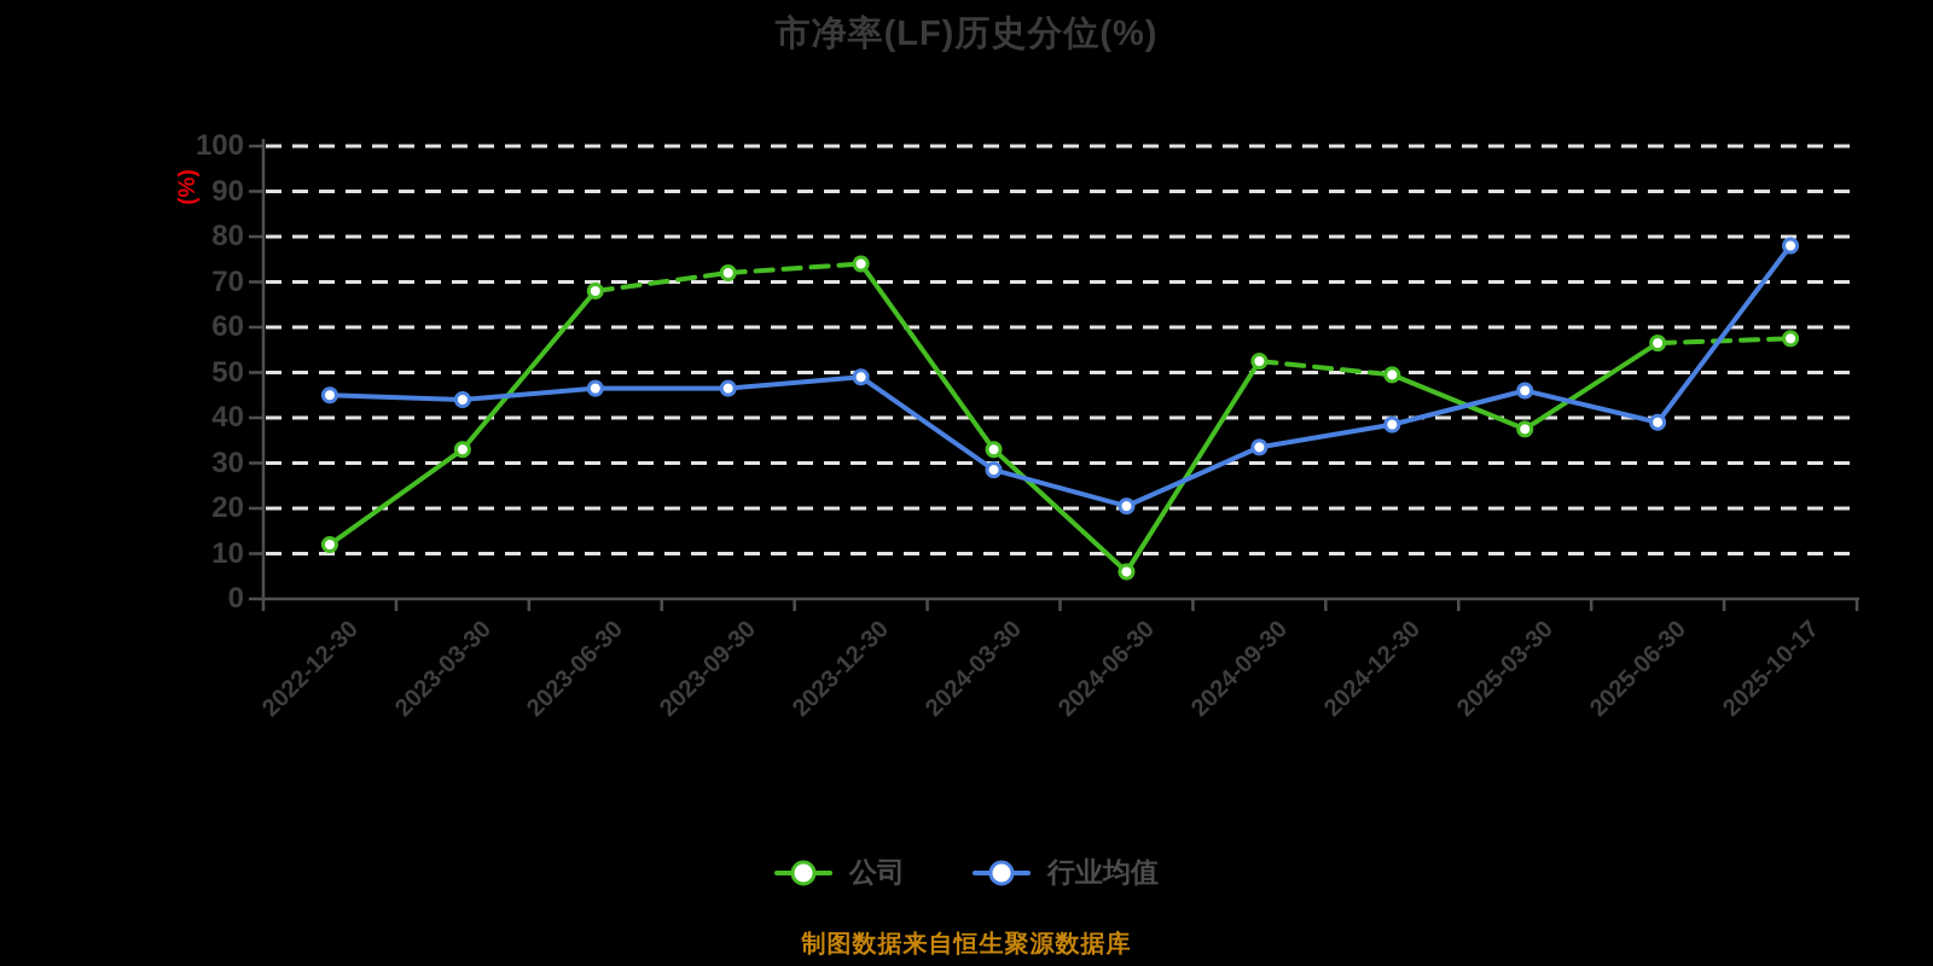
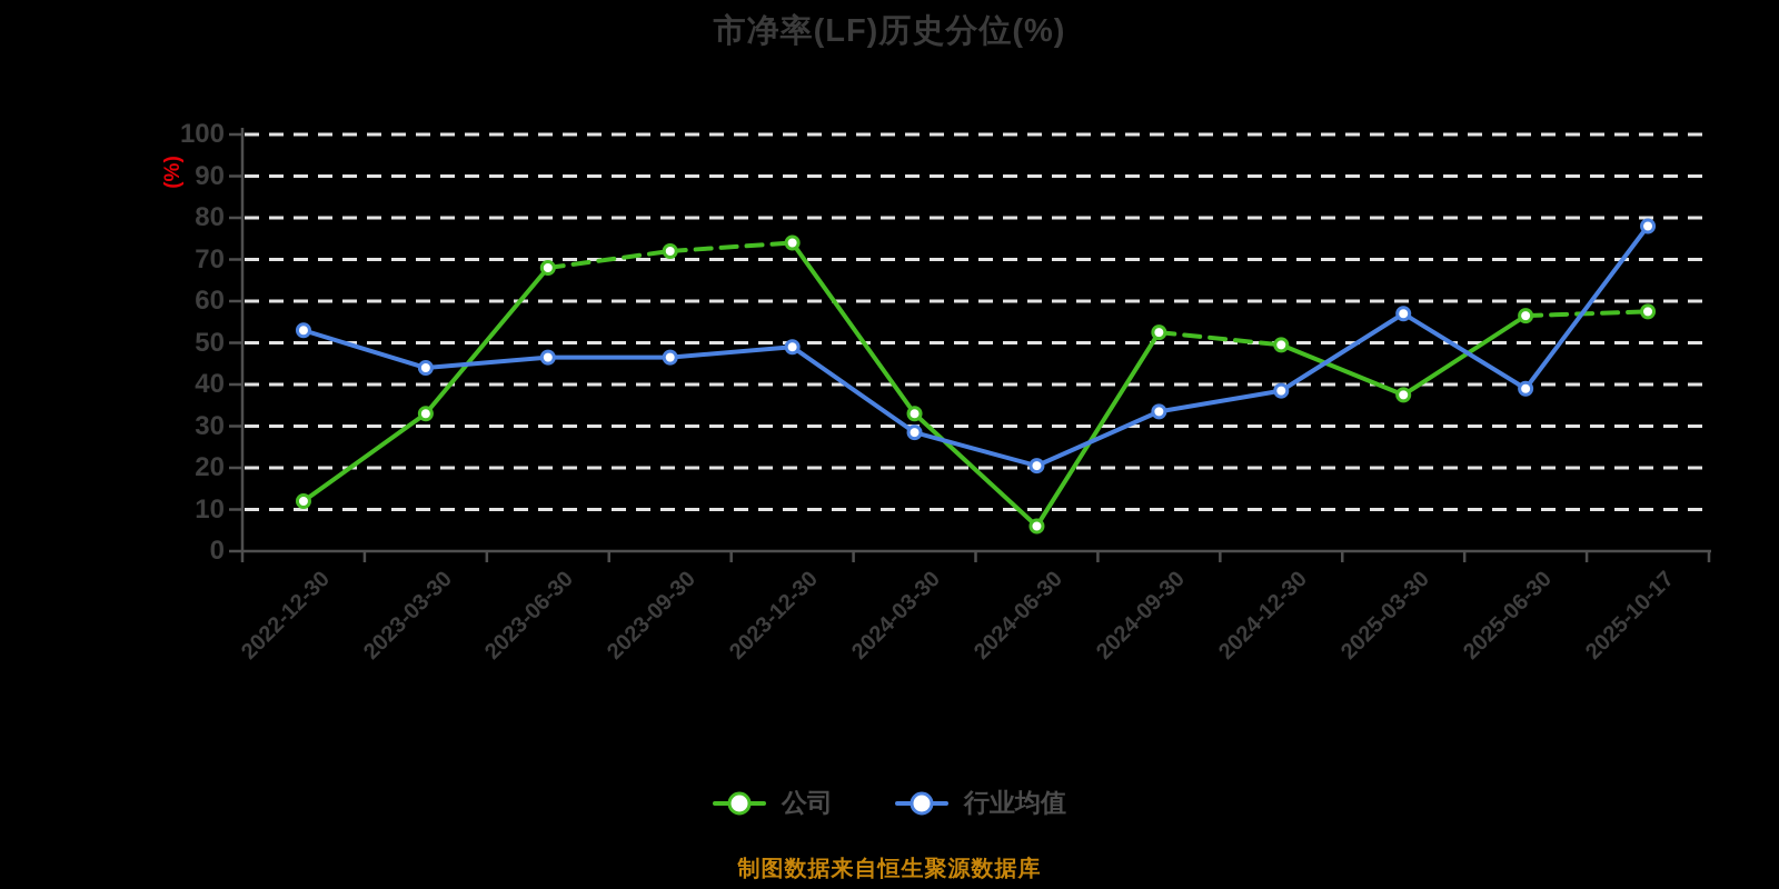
行业均值/2022-12-30: 45 -> 53
行业均值/2025-03-30: 46 -> 57
